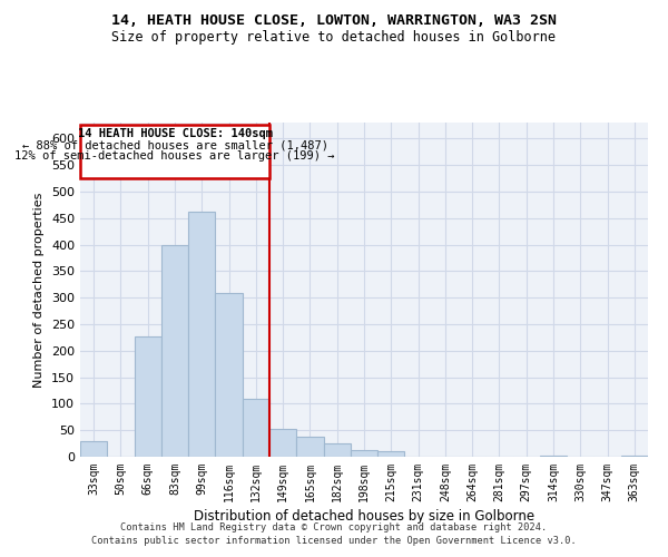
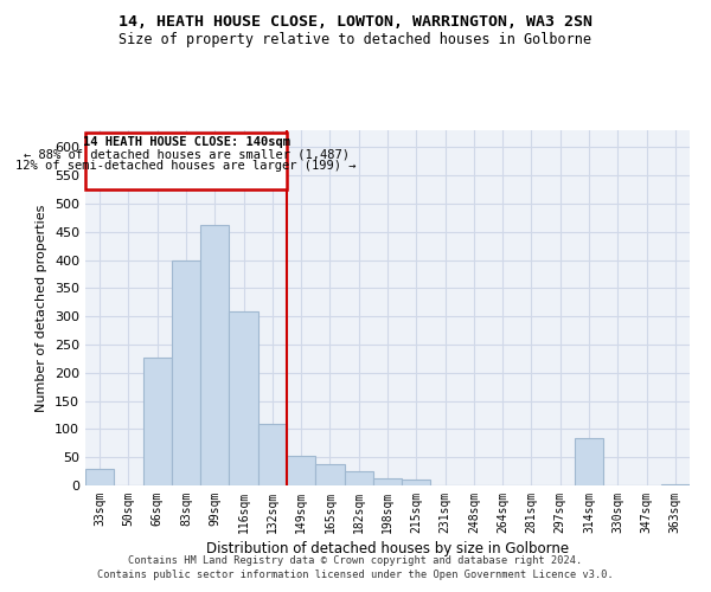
314sqm: 3 -> 85
